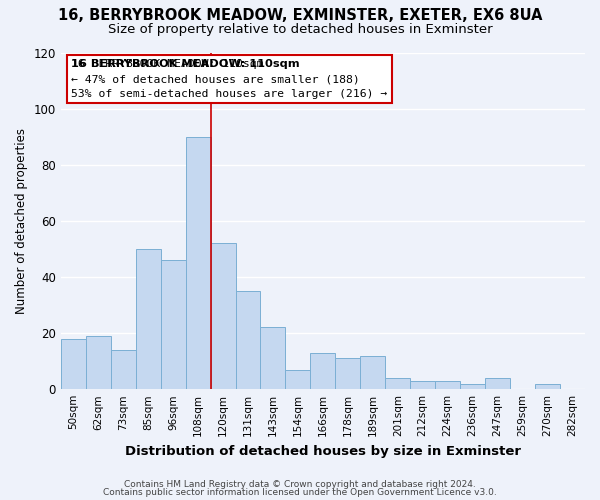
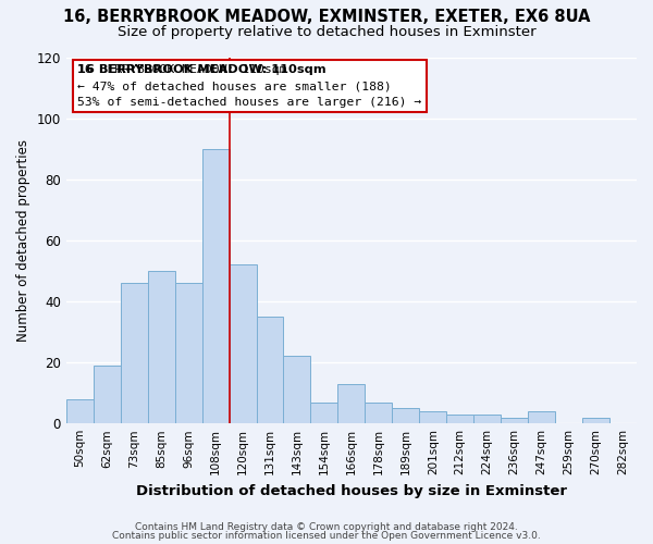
50sqm: 18 -> 8
73sqm: 14 -> 46
178sqm: 11 -> 7
189sqm: 12 -> 5
